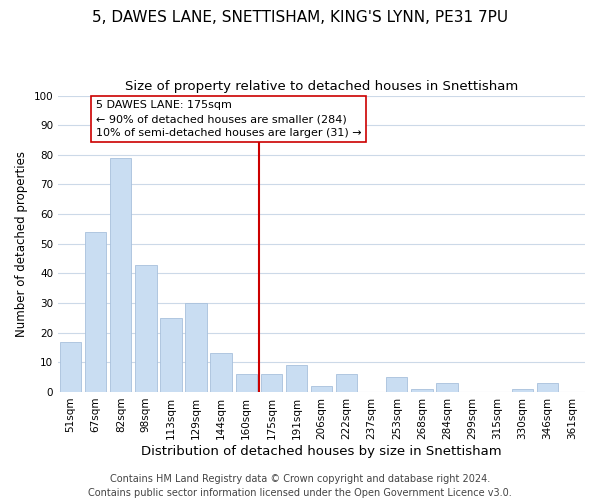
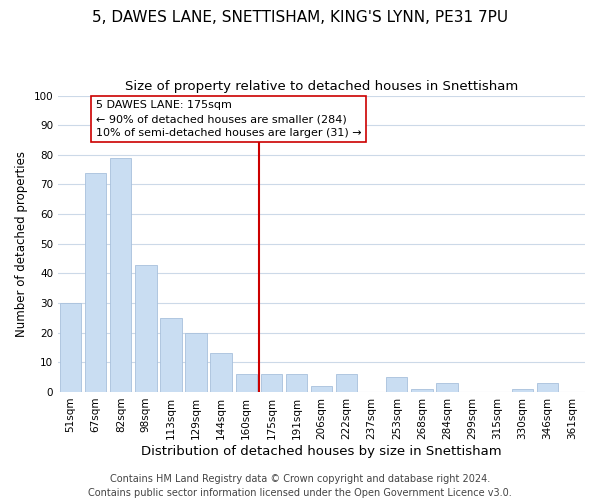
51sqm: 17 -> 30
67sqm: 54 -> 74
129sqm: 30 -> 20
191sqm: 9 -> 6
